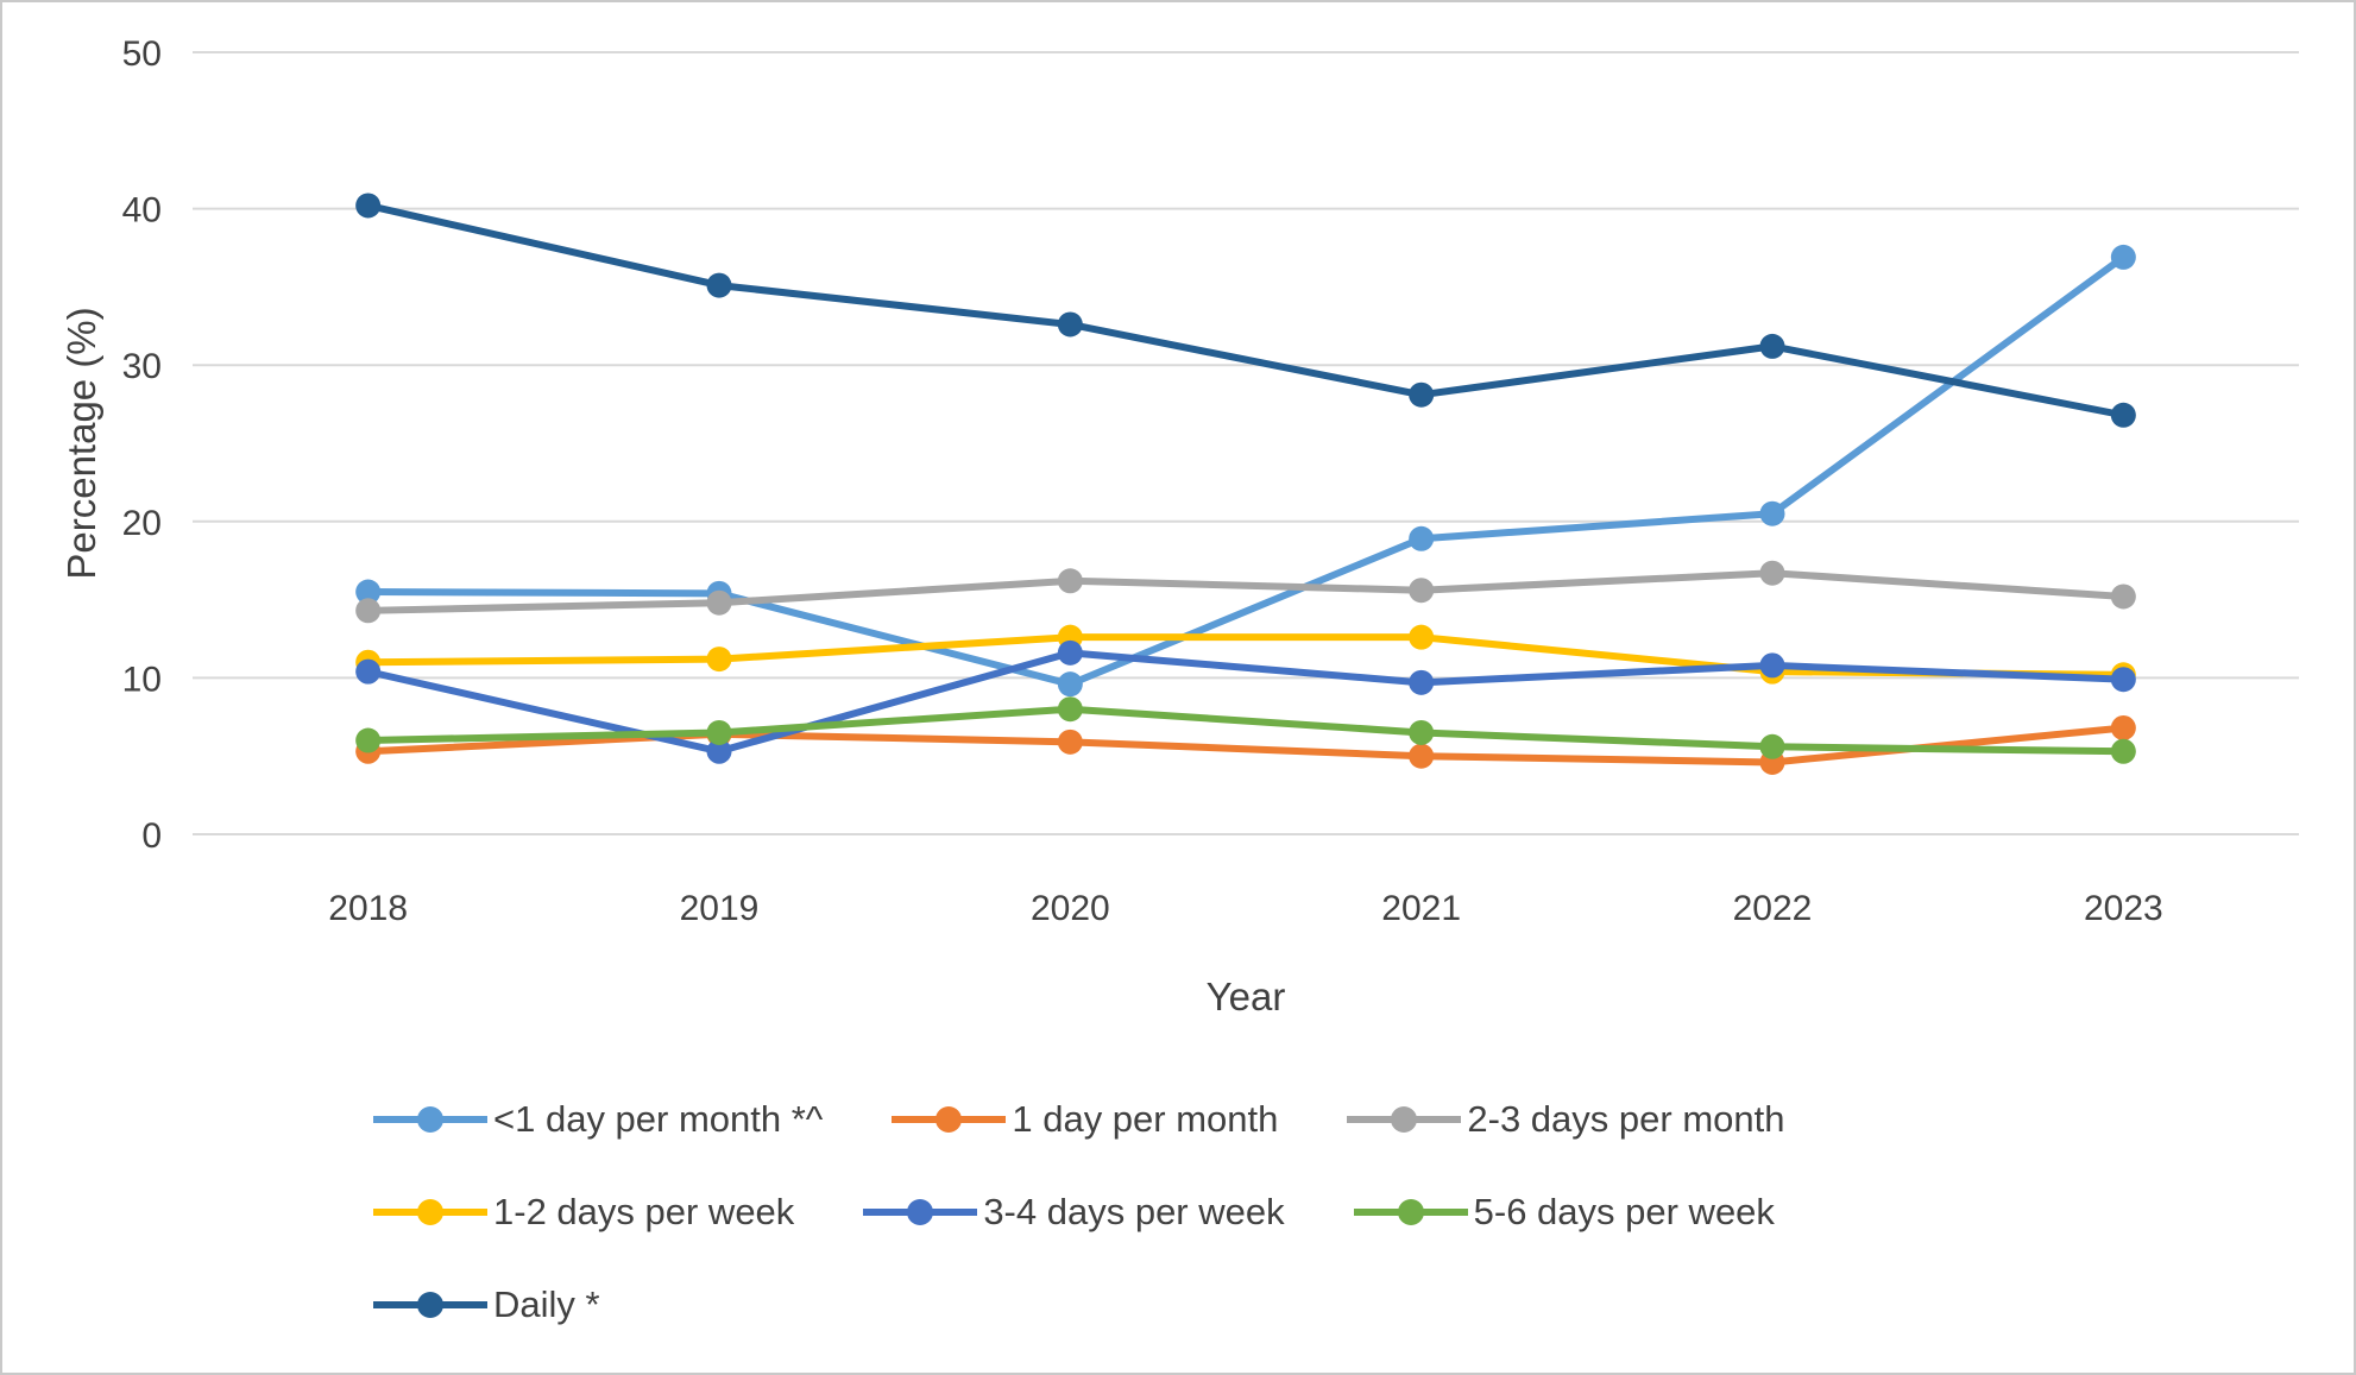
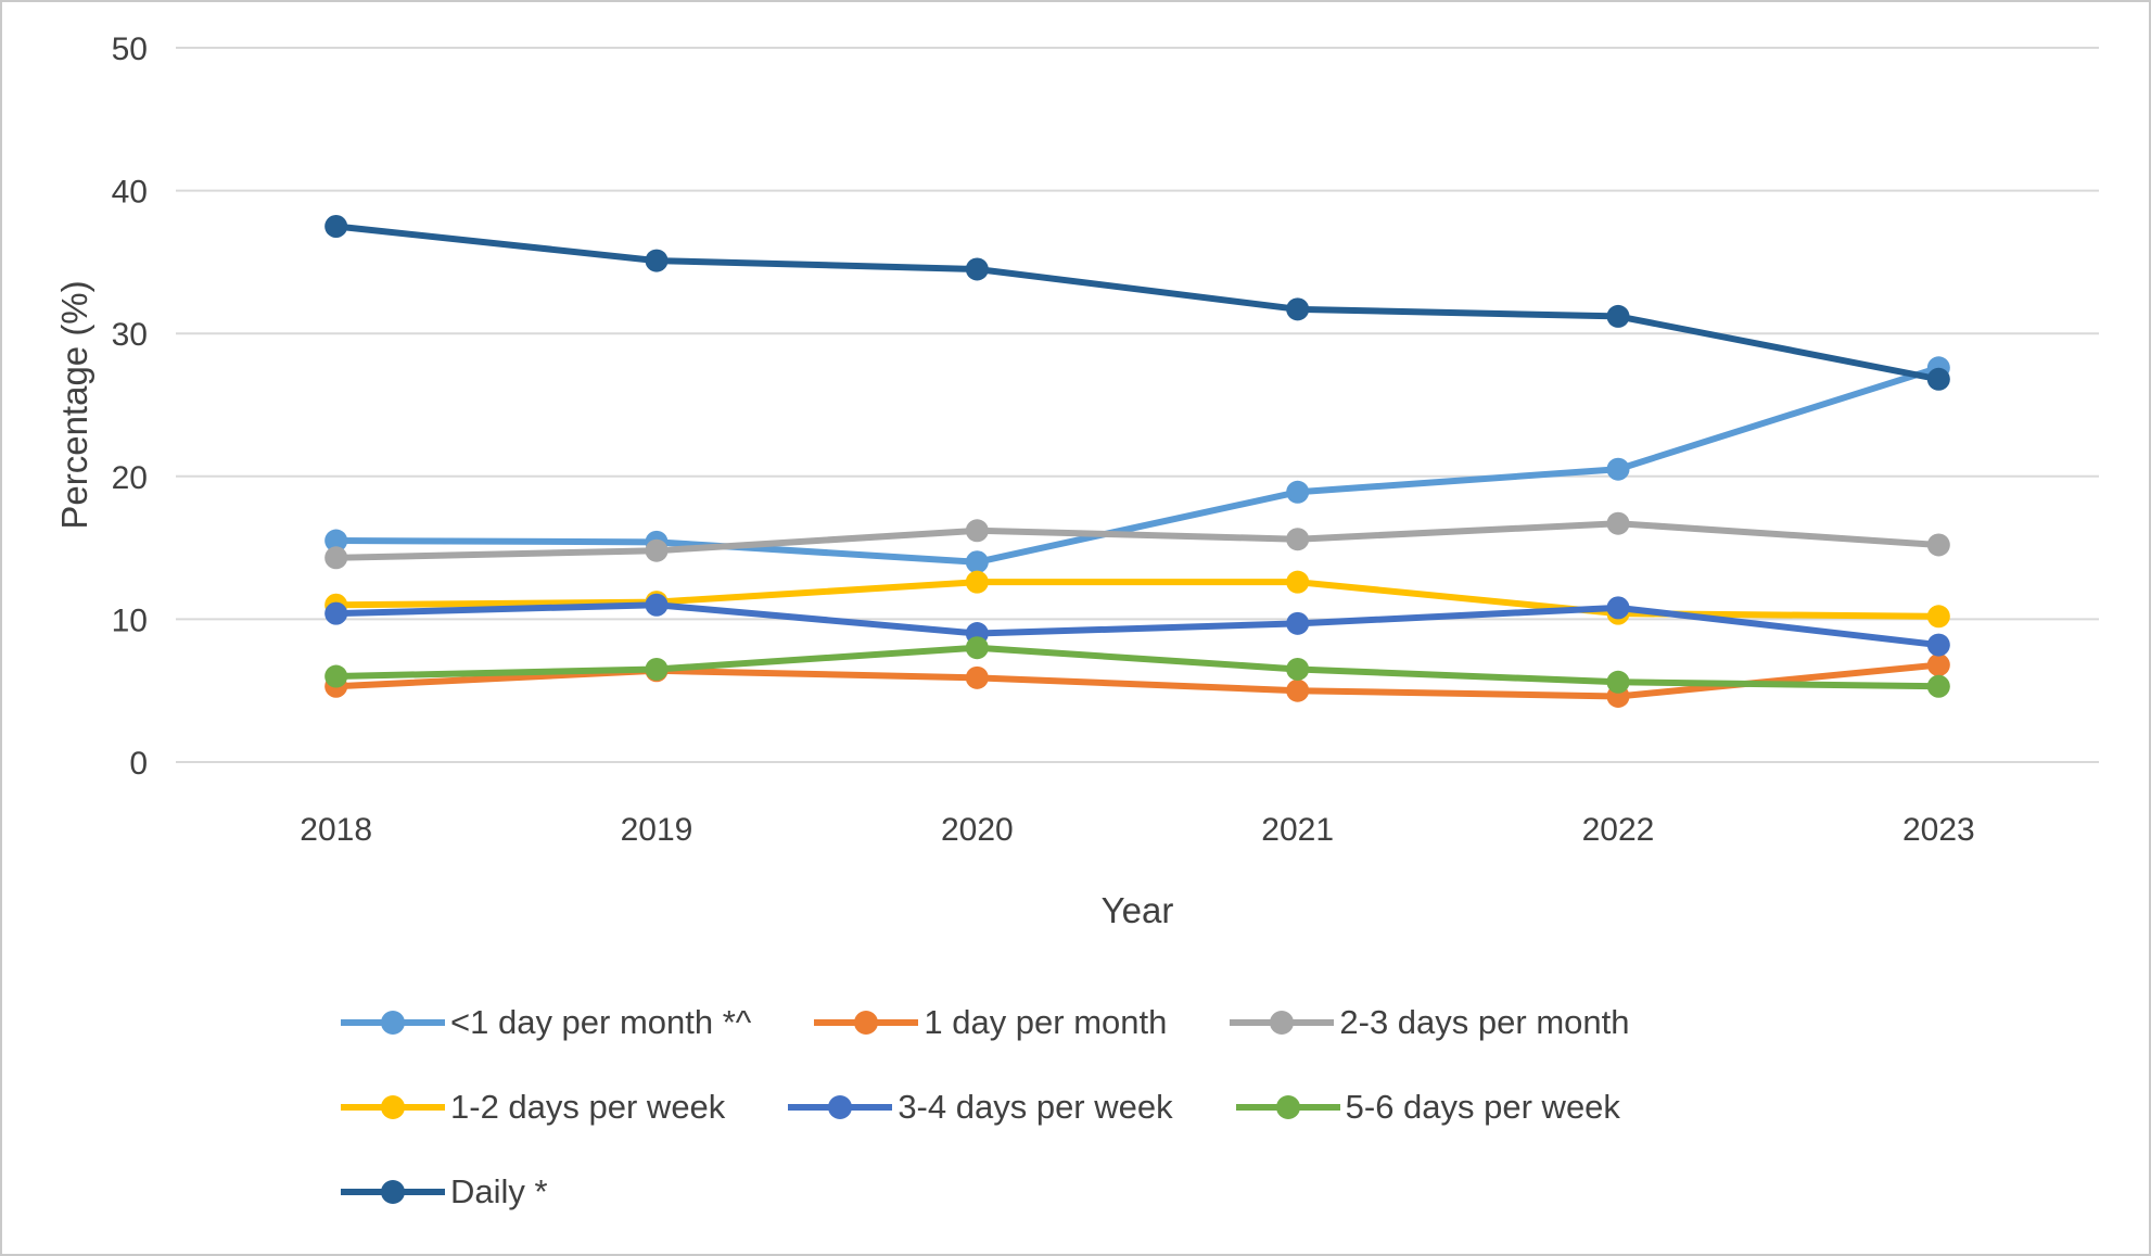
Daily */2018: 40.2 -> 37.5
3-4 days per week/2019: 5.3 -> 11.0
<1 day per month *^/2020: 9.6 -> 14.0
3-4 days per week/2020: 11.6 -> 9.0
Daily */2020: 32.6 -> 34.5
Daily */2021: 28.1 -> 31.7
<1 day per month *^/2023: 36.9 -> 27.6
3-4 days per week/2023: 9.9 -> 8.2
